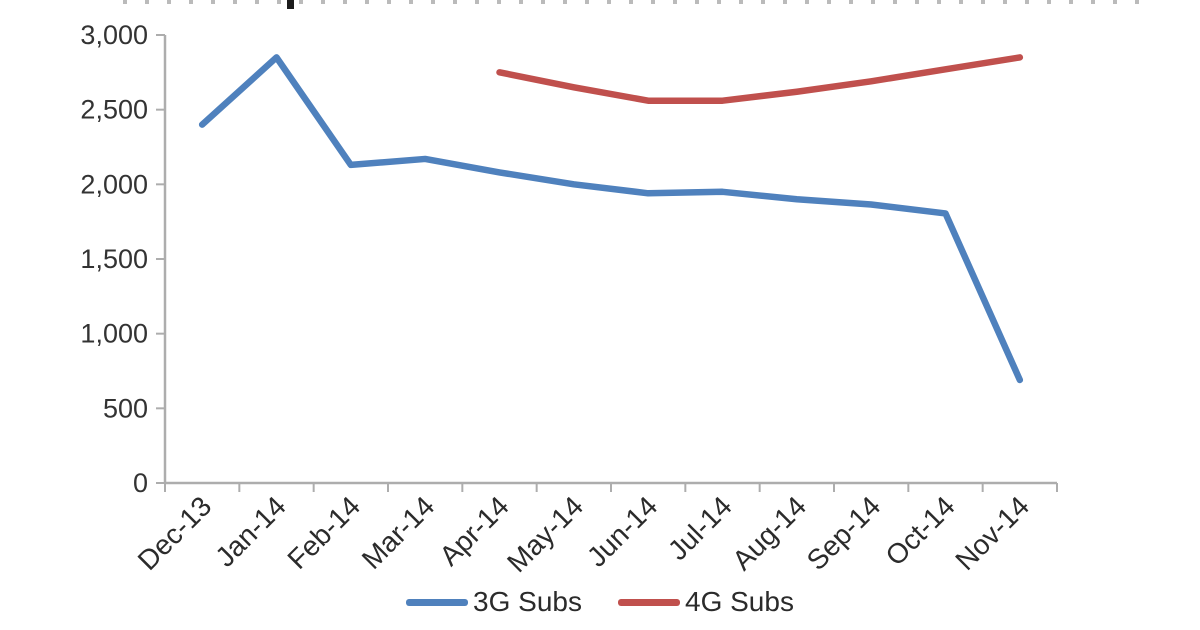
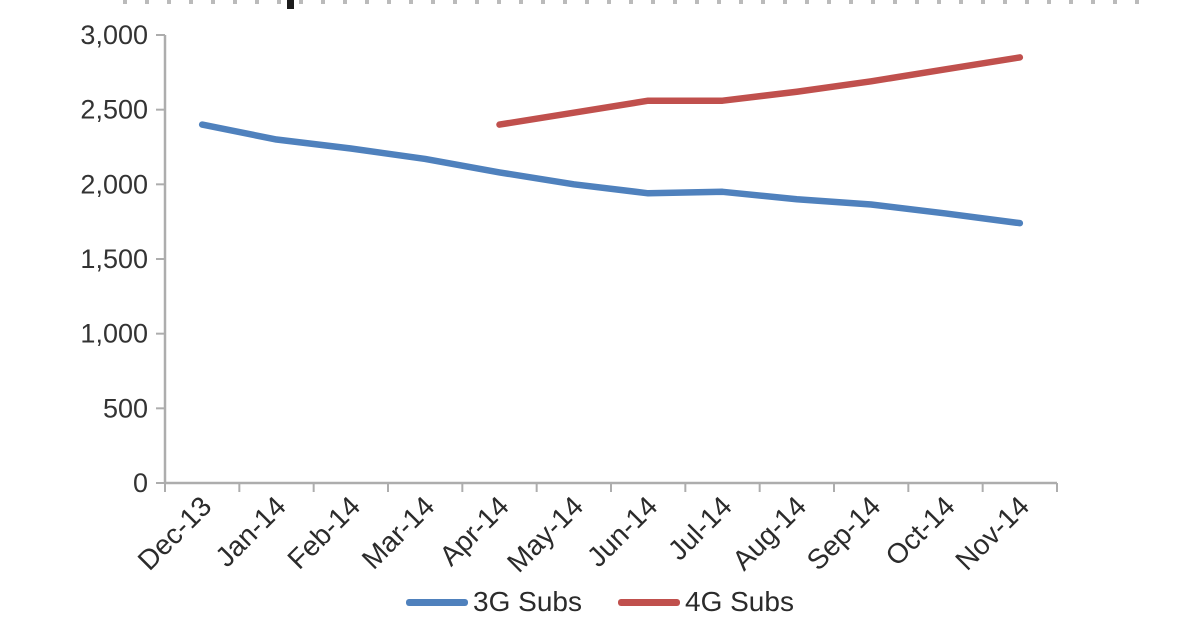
3G Subs/Jan-14: 2850 -> 2300
3G Subs/Feb-14: 2130 -> 2240
4G Subs/Apr-14: 2750 -> 2400
4G Subs/May-14: 2650 -> 2480
3G Subs/Nov-14: 690 -> 1740
